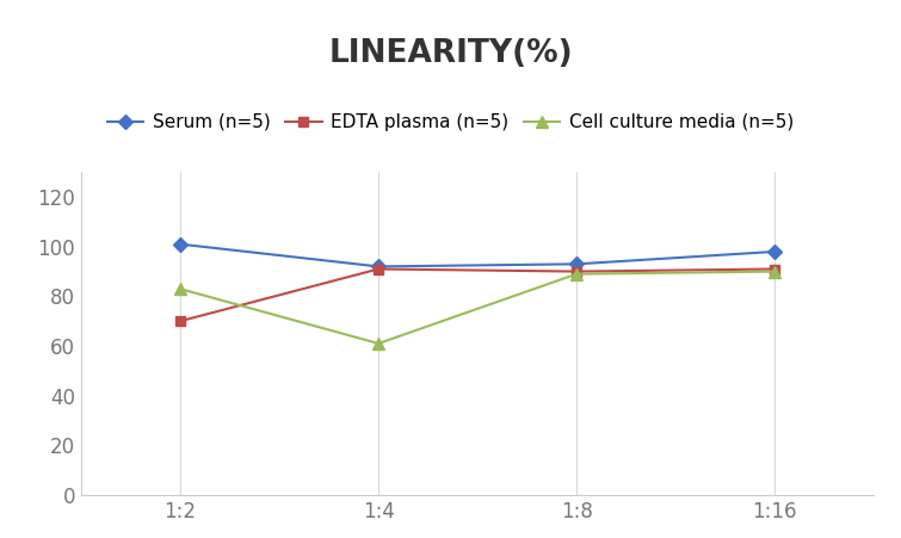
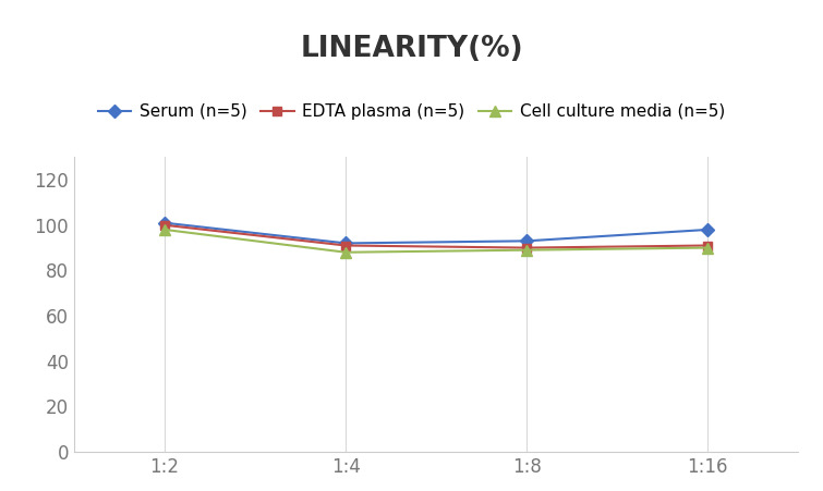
EDTA plasma (n=5)/1:2: 70 -> 100
Cell culture media (n=5)/1:2: 83 -> 98
Cell culture media (n=5)/1:4: 61 -> 88
